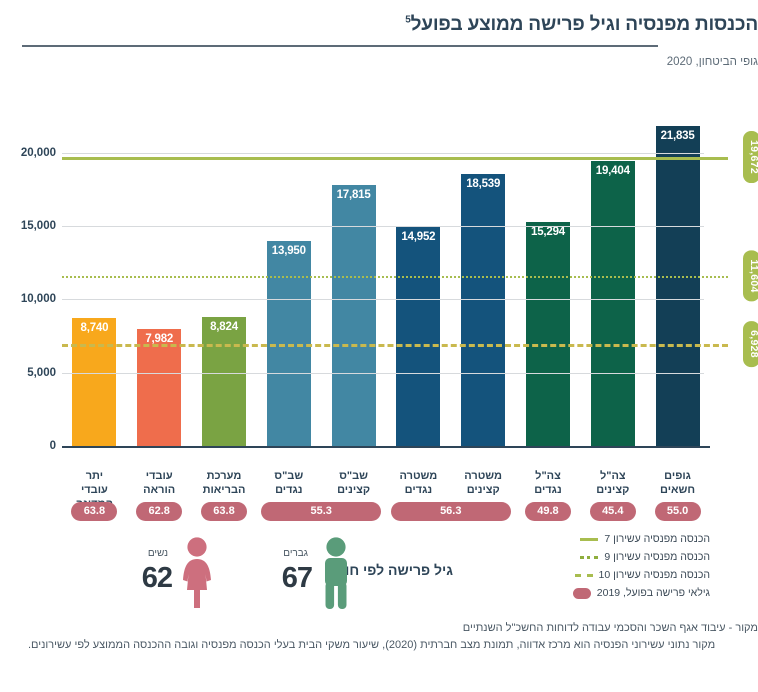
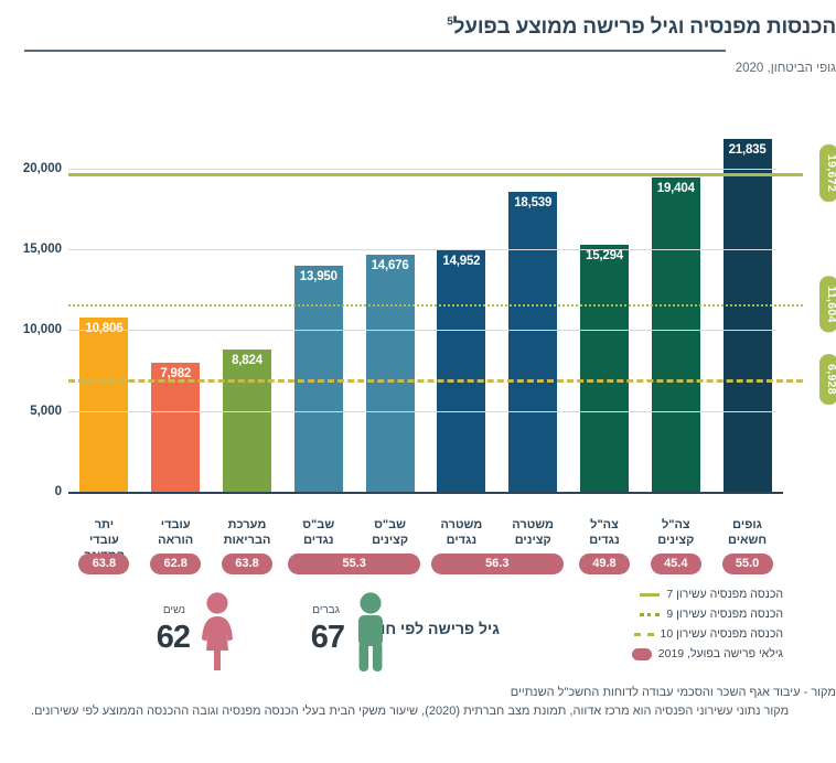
יתר עובדי המדינה: 8,740 -> 10,806
שב"ס קצינים: 17,815 -> 14,676
